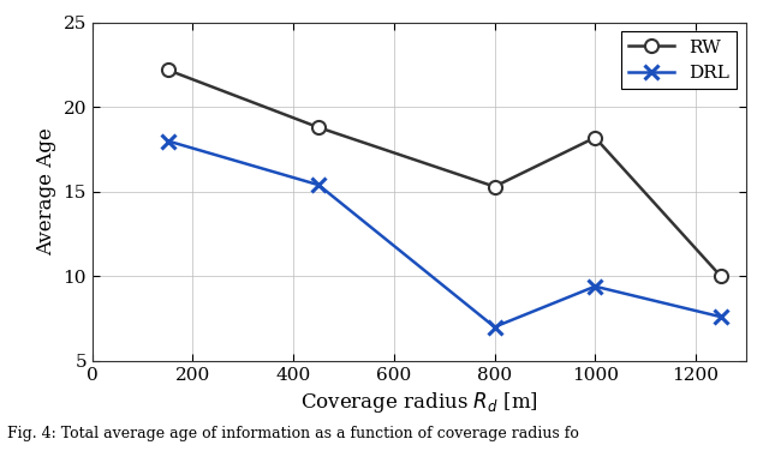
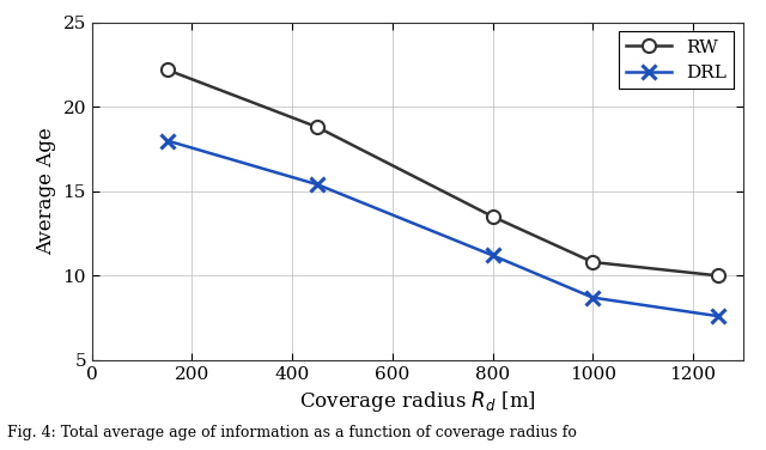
RW/800: 15.3 -> 13.5
DRL/800: 7.0 -> 11.2
RW/1000: 18.2 -> 10.8
DRL/1000: 9.4 -> 8.7
